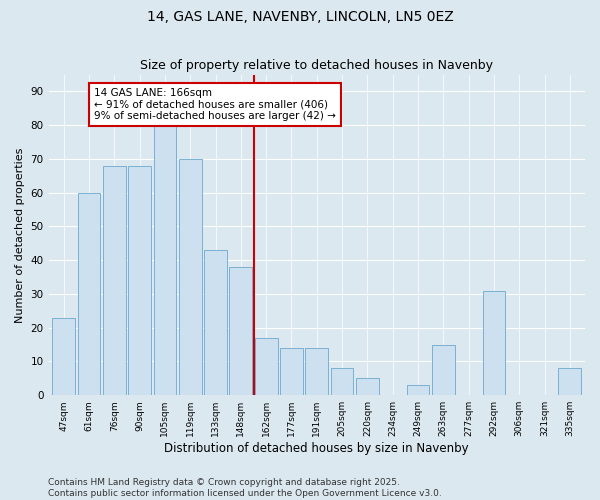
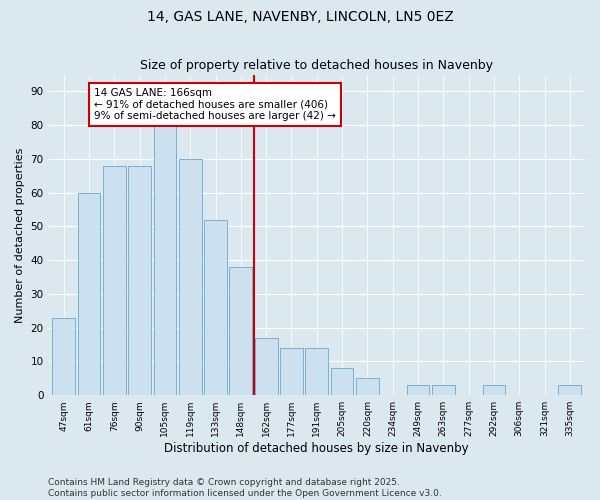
133sqm: 43 -> 52
263sqm: 15 -> 3
292sqm: 31 -> 3
335sqm: 8 -> 3
